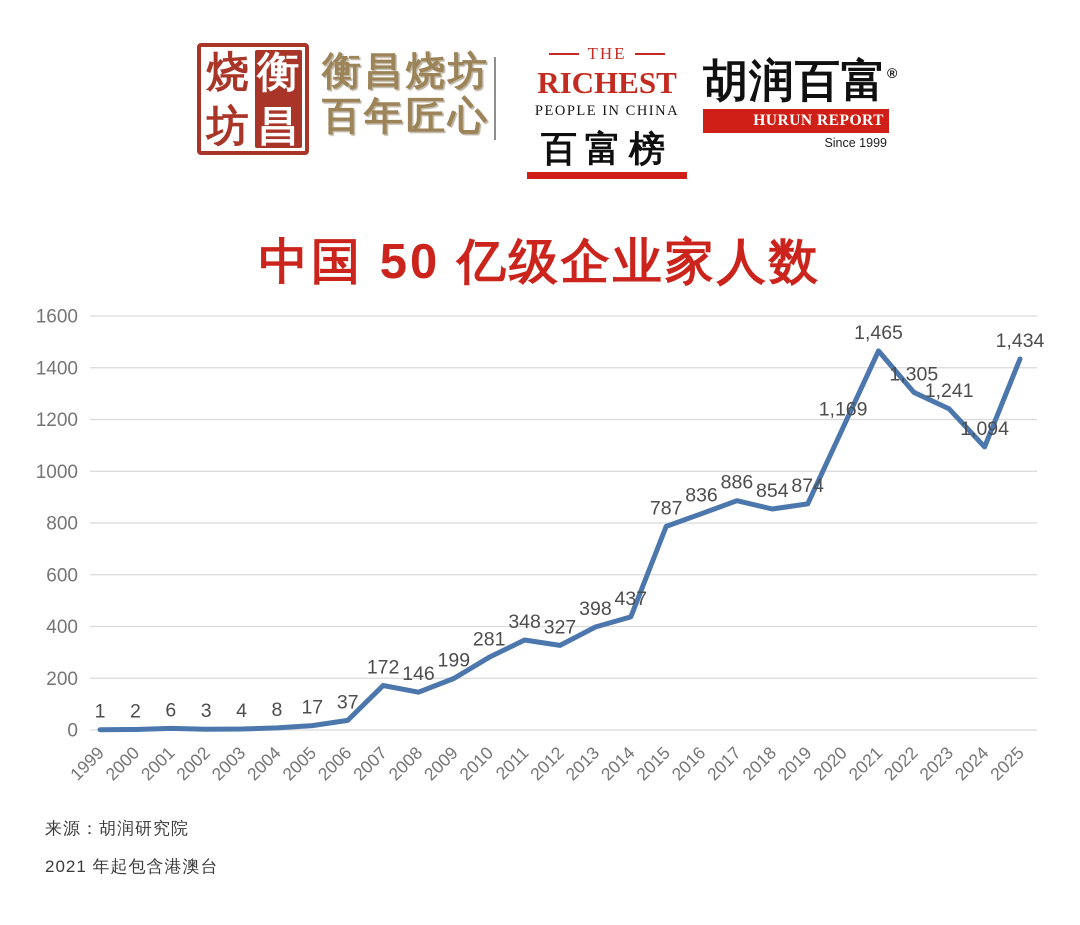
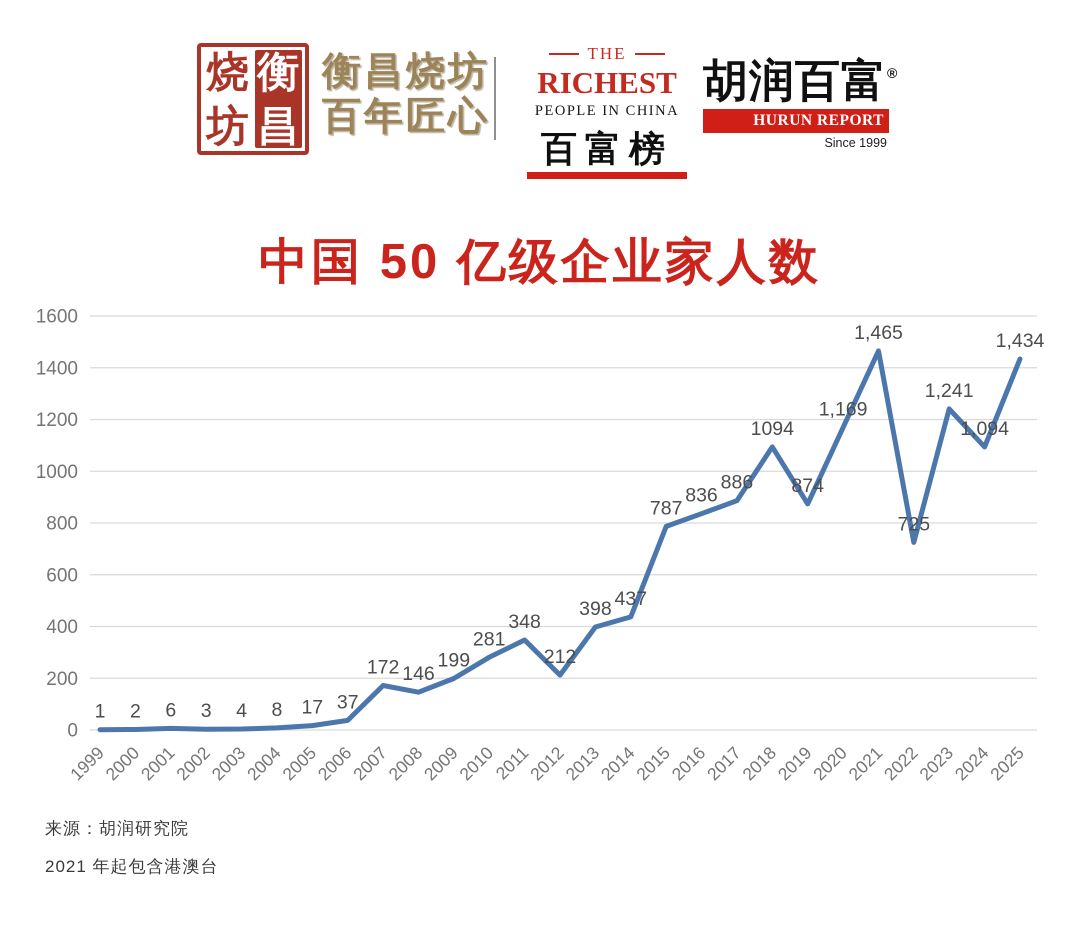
2012: 327 -> 212
2018: 854 -> 1094
2022: 1,305 -> 725
